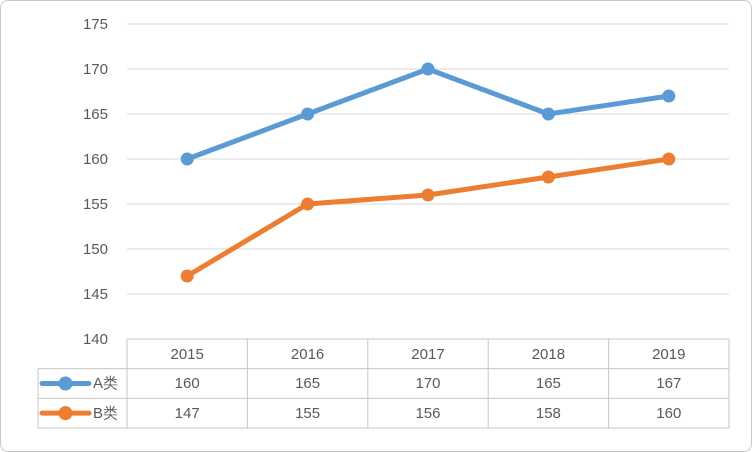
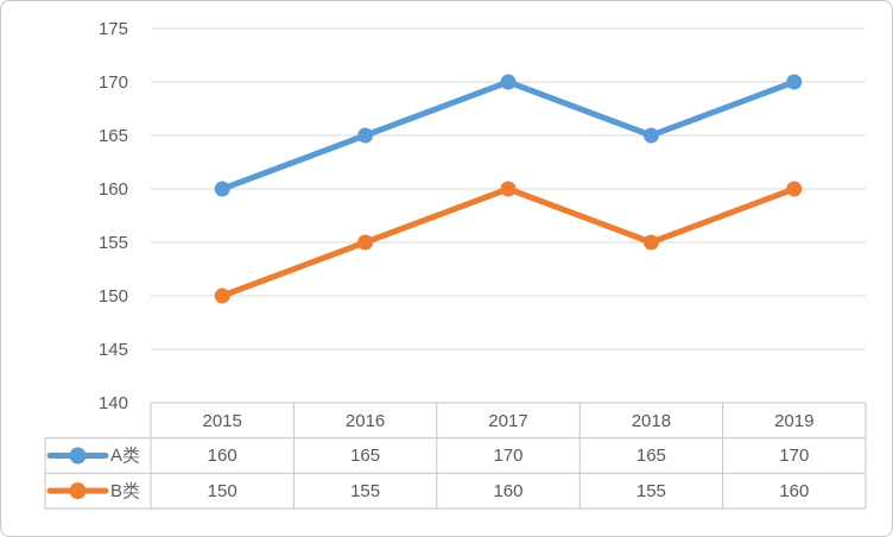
B类/2015: 147 -> 150
B类/2017: 156 -> 160
B类/2018: 158 -> 155
A类/2019: 167 -> 170
